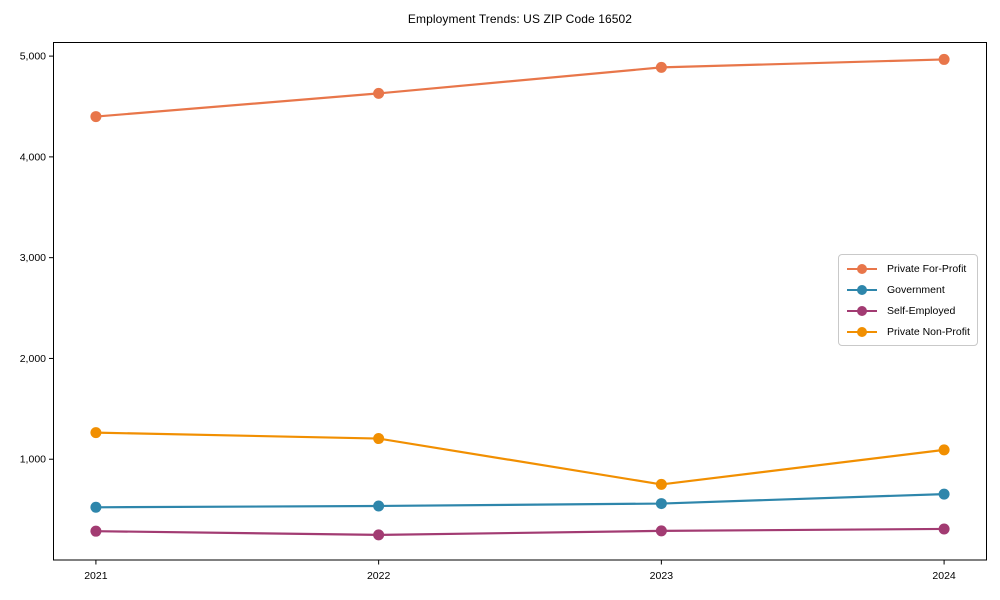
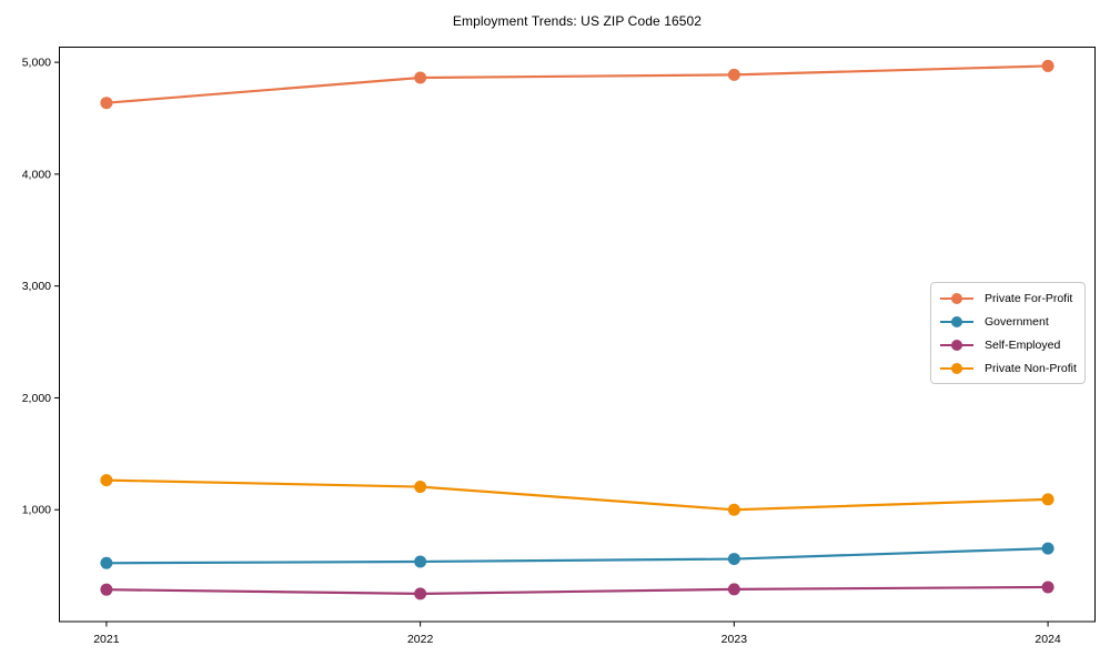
Private For-Profit/2021: 4400 -> 4640
Private For-Profit/2022: 4630 -> 4860
Private Non-Profit/2023: 750 -> 1000
